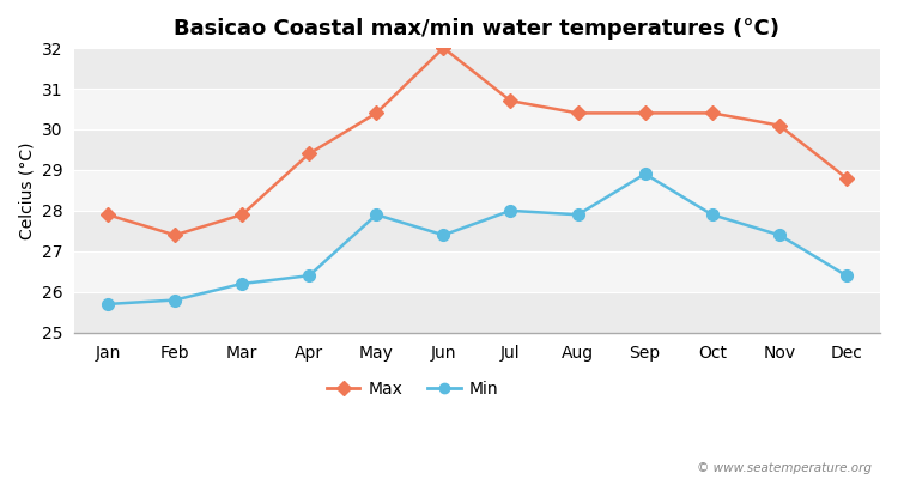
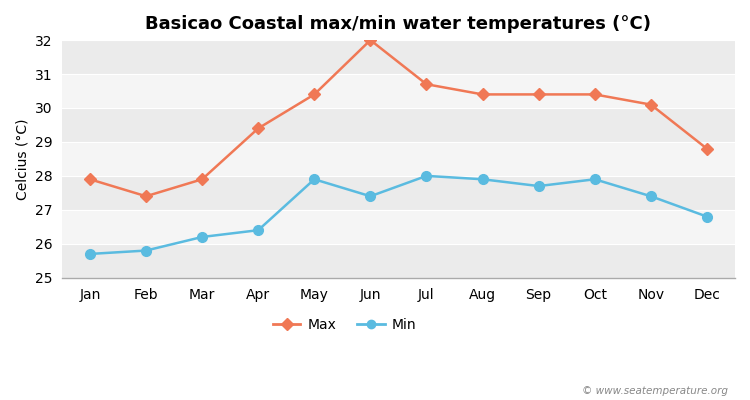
Min/Sep: 28.9 -> 27.7
Min/Dec: 26.4 -> 26.8
